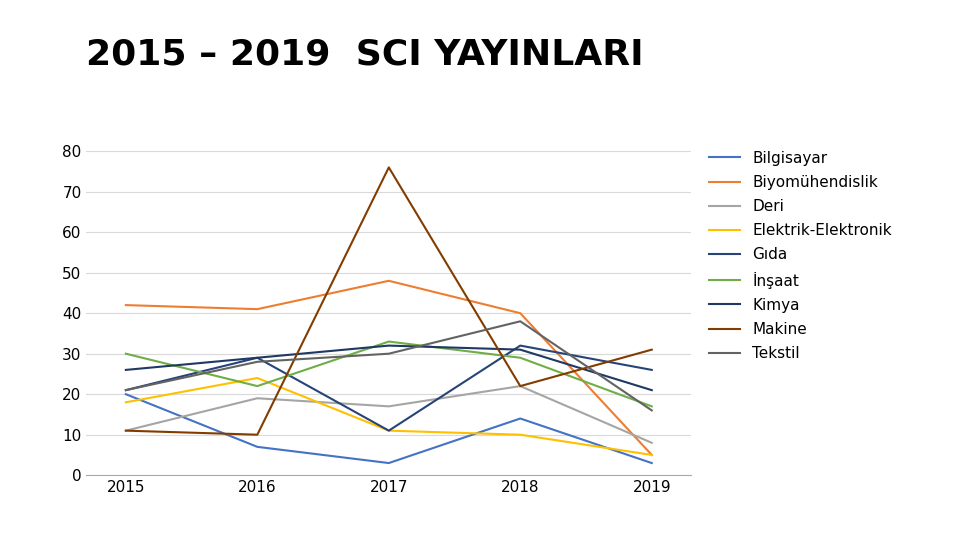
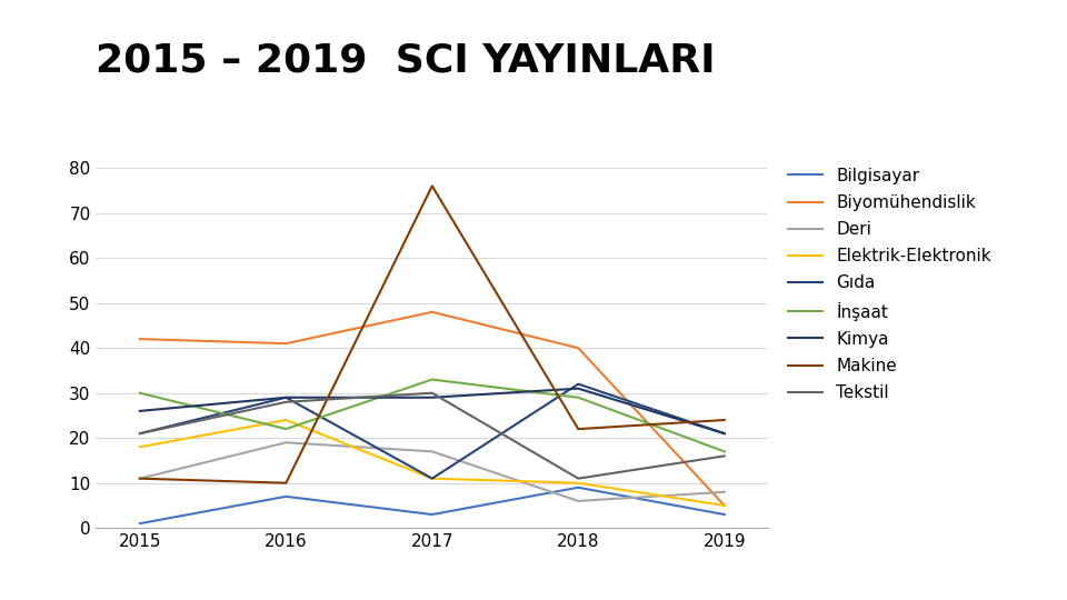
Bilgisayar/2015: 20 -> 1
Kimya/2017: 32 -> 29
Bilgisayar/2018: 14 -> 9
Deri/2018: 22 -> 6
Tekstil/2018: 38 -> 11
Gıda/2019: 26 -> 21
Makine/2019: 31 -> 24
